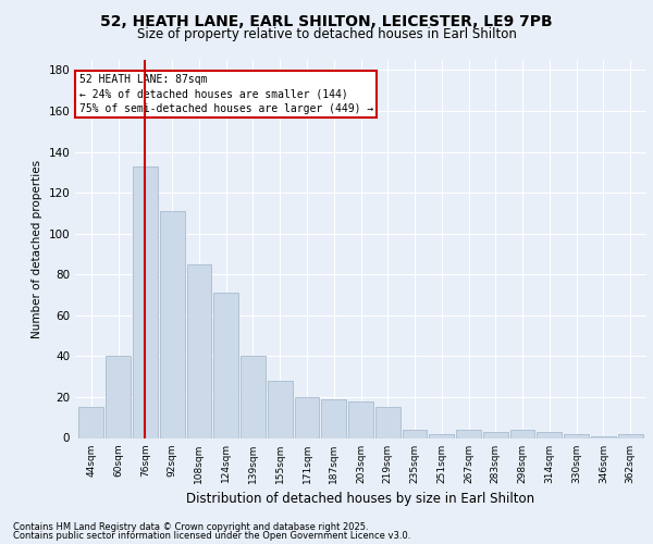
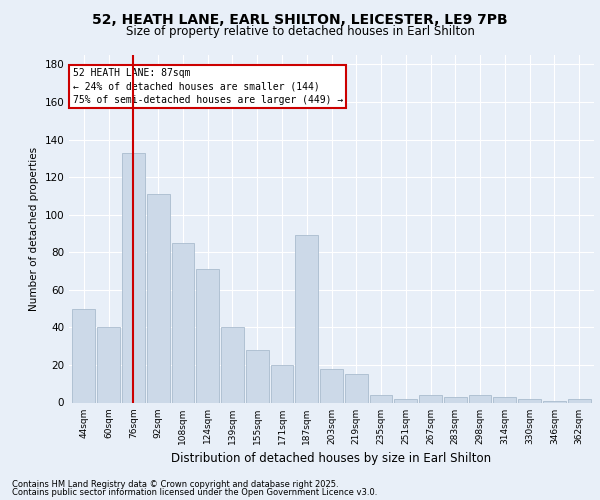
44sqm: 15 -> 50
187sqm: 19 -> 89
